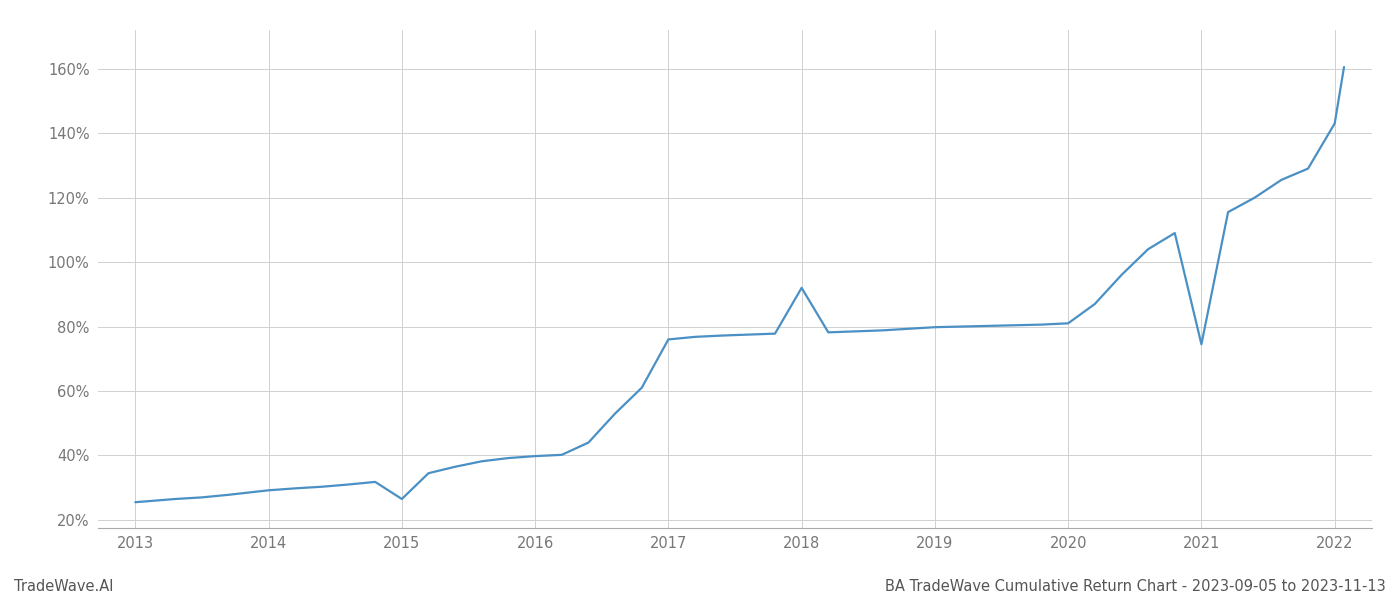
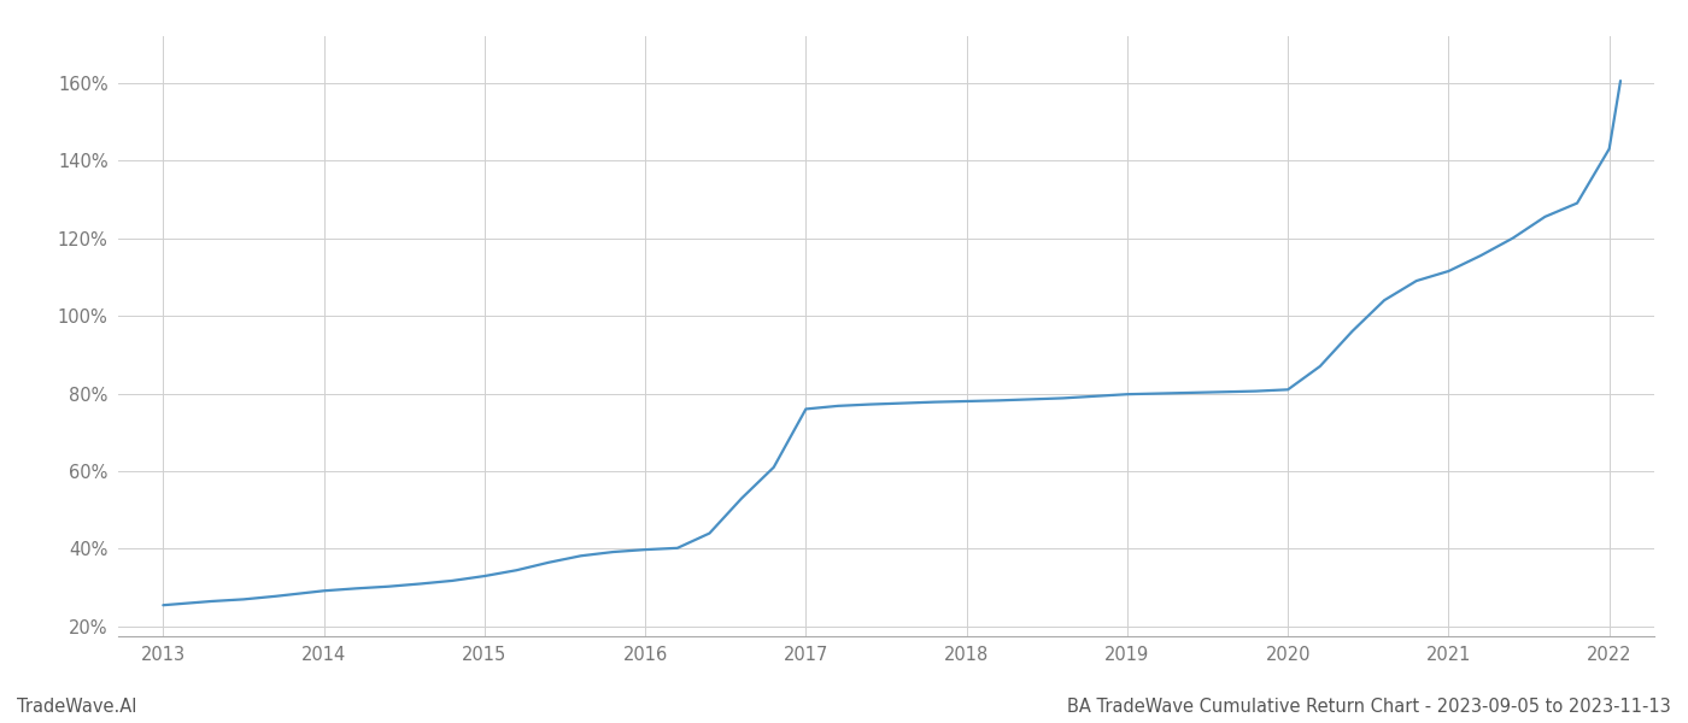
2015: 26.5% -> 33.0%
2018: 92.0% -> 78.0%
2021: 74.5% -> 111.5%
